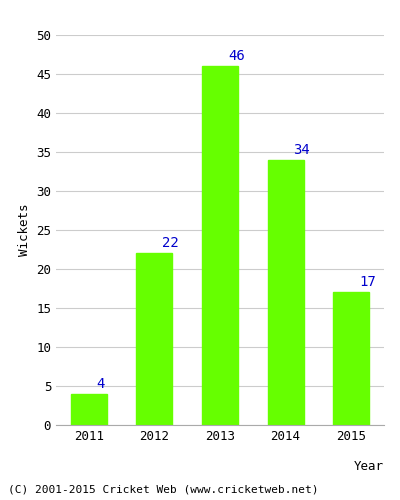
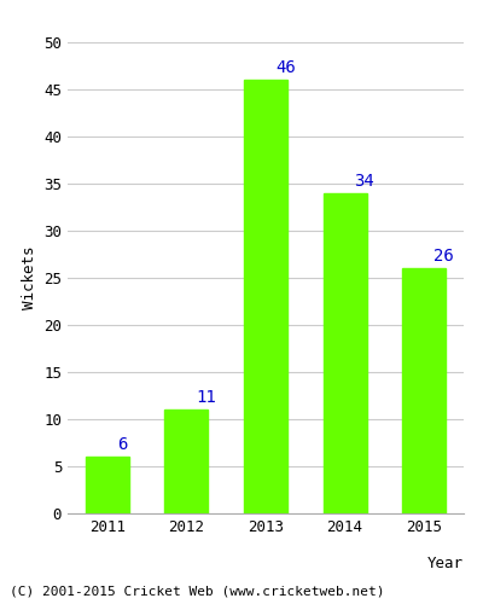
2011: 4 -> 6
2012: 22 -> 11
2015: 17 -> 26
